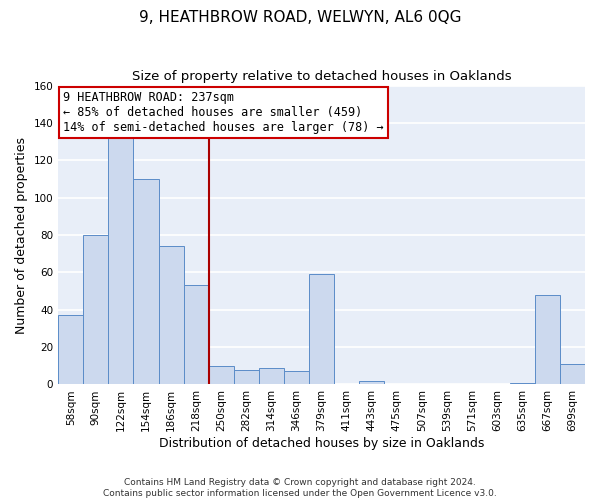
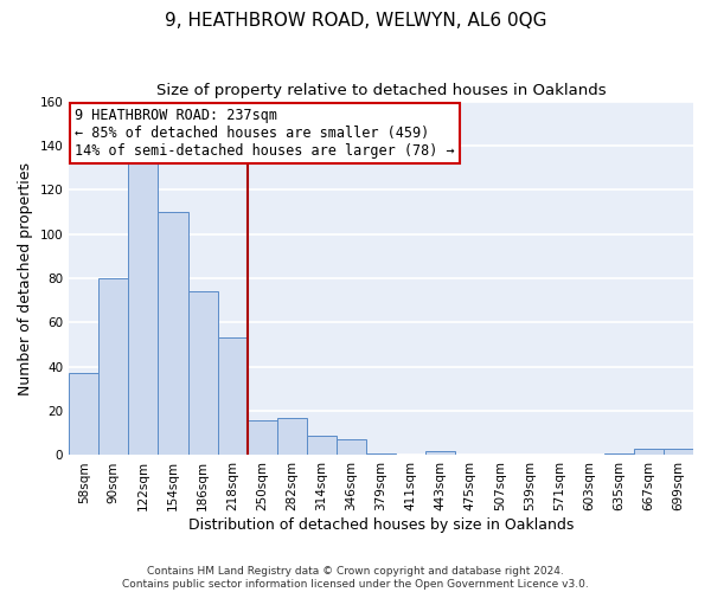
250sqm: 10 -> 16
282sqm: 8 -> 17
379sqm: 59 -> 1
667sqm: 48 -> 3
699sqm: 11 -> 3
